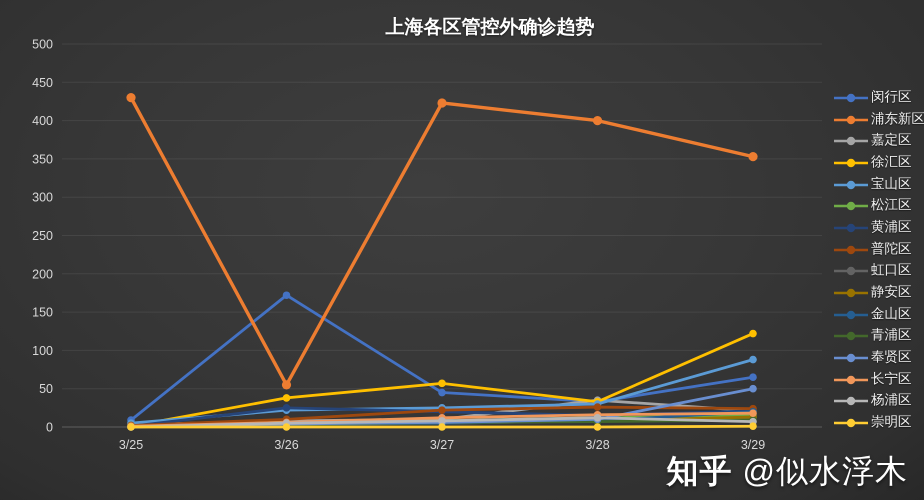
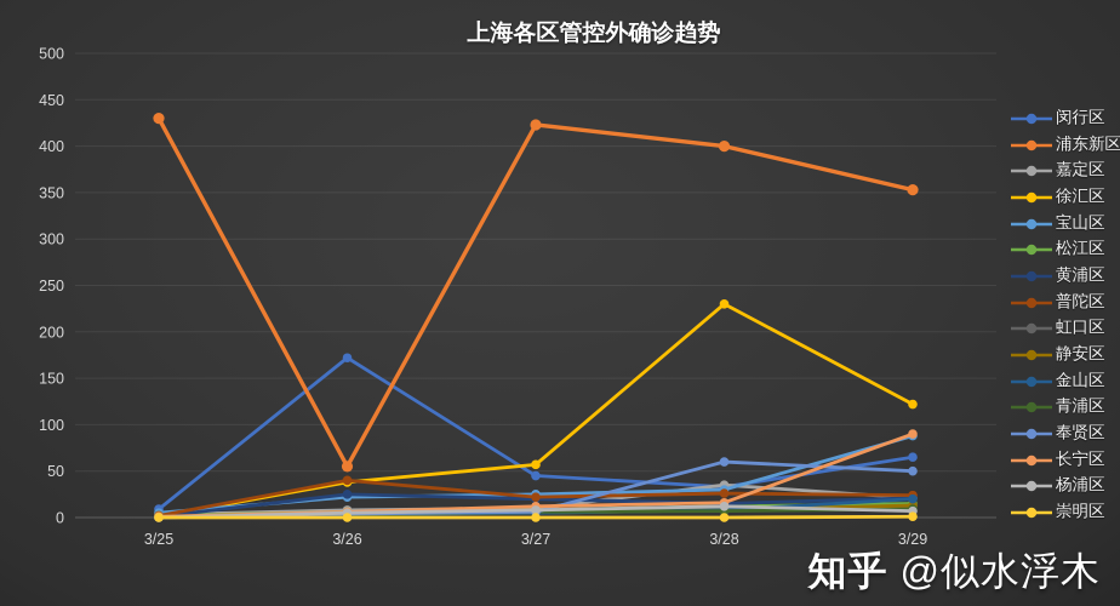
普陀区/3/26: 10 -> 40
徐汇区/3/28: 30 -> 230
奉贤区/3/28: 10 -> 60
长宁区/3/29: 20 -> 90
